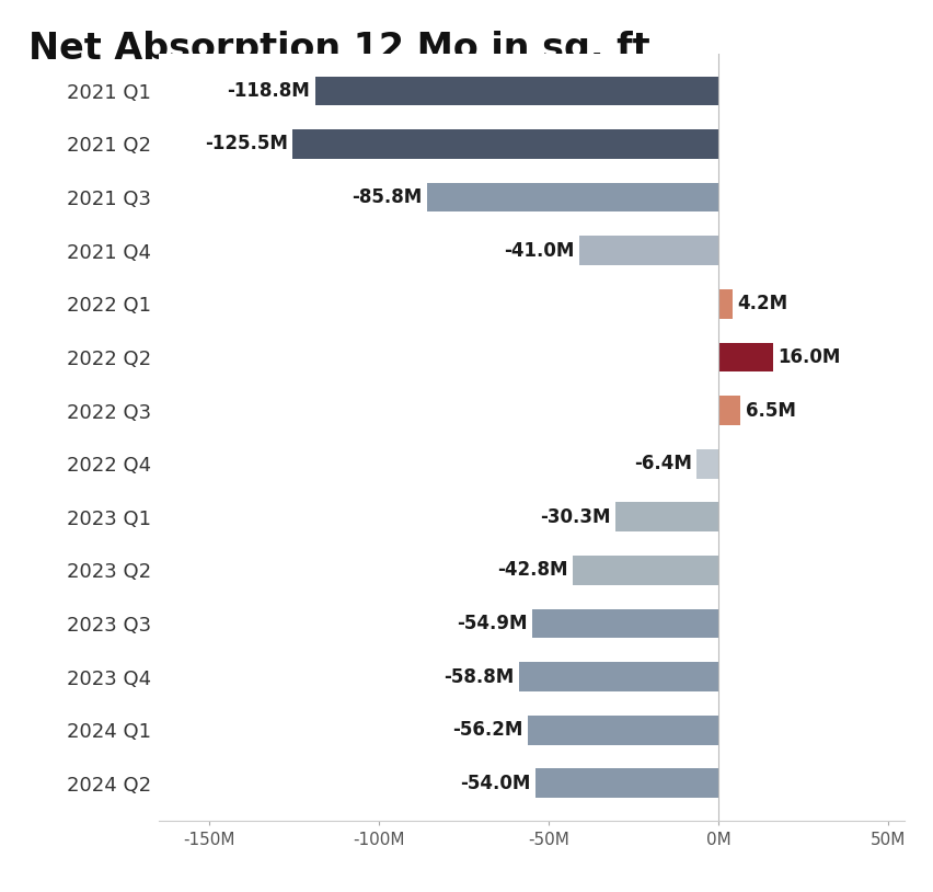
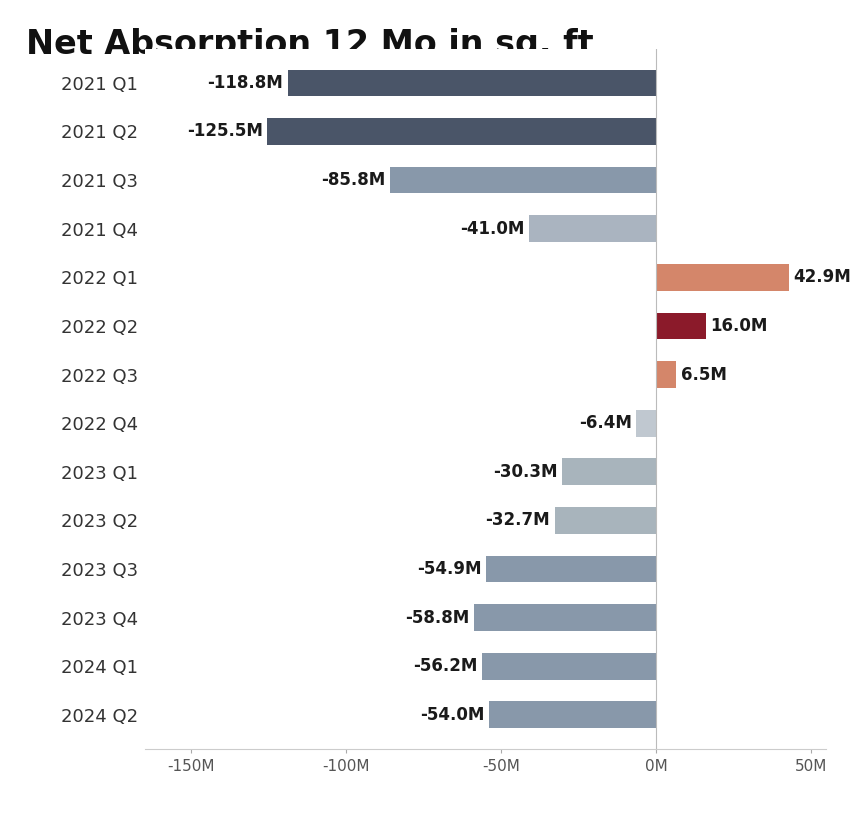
2022 Q1: 4.2M -> 42.9M
2023 Q2: -42.8M -> -32.7M
